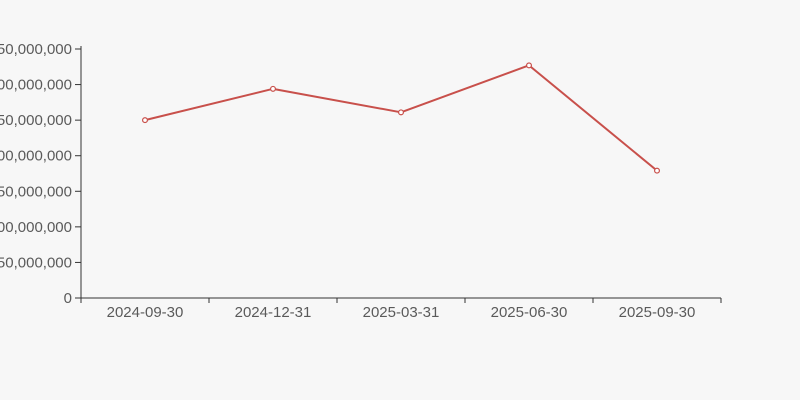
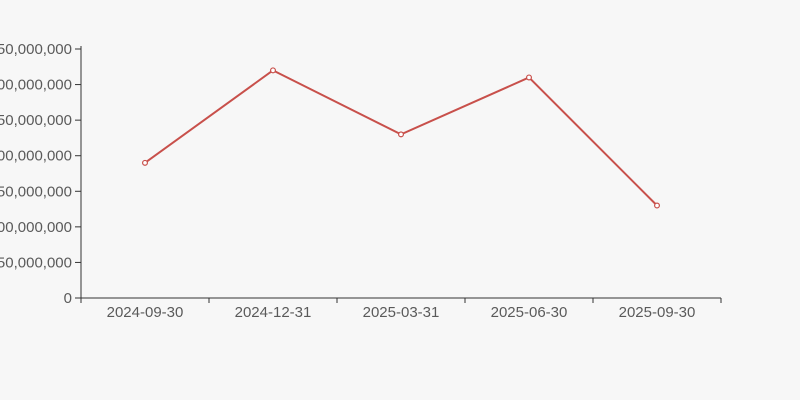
2024-09-30: 250000000 -> 190000000
2024-12-31: 290000000 -> 320000000
2025-03-31: 260000000 -> 230000000
2025-06-30: 330000000 -> 310000000
2025-09-30: 180000000 -> 130000000
